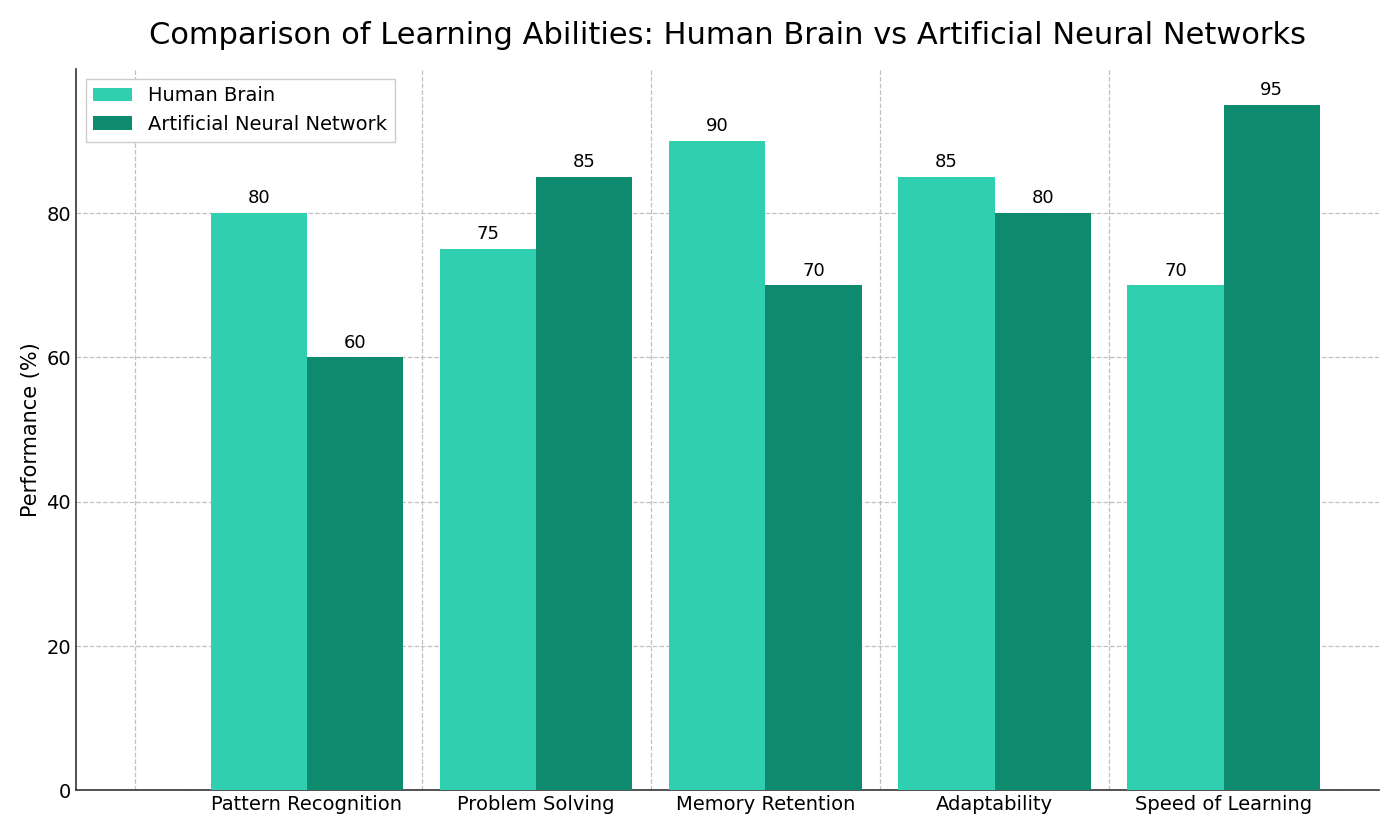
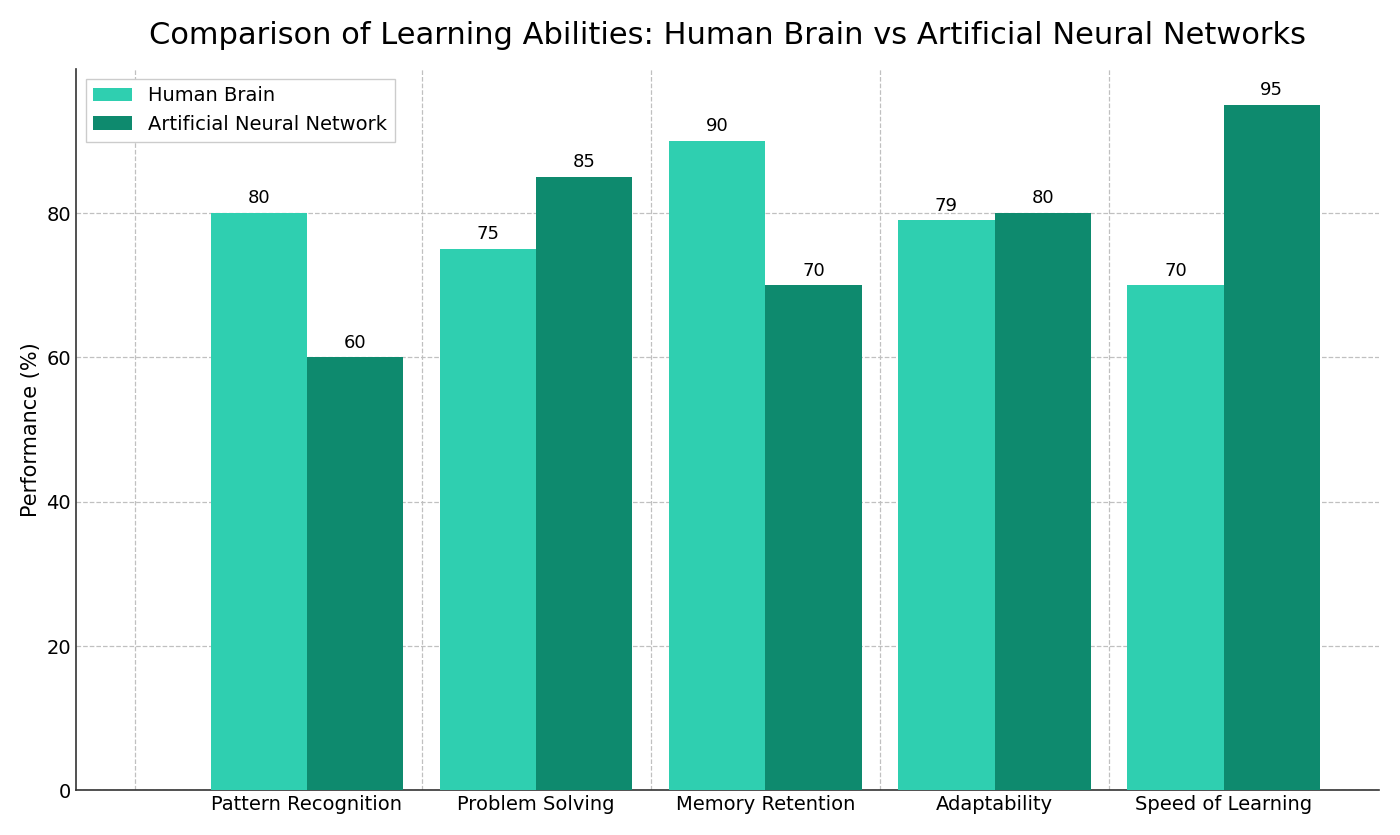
Human Brain/Adaptability: 85 -> 79
